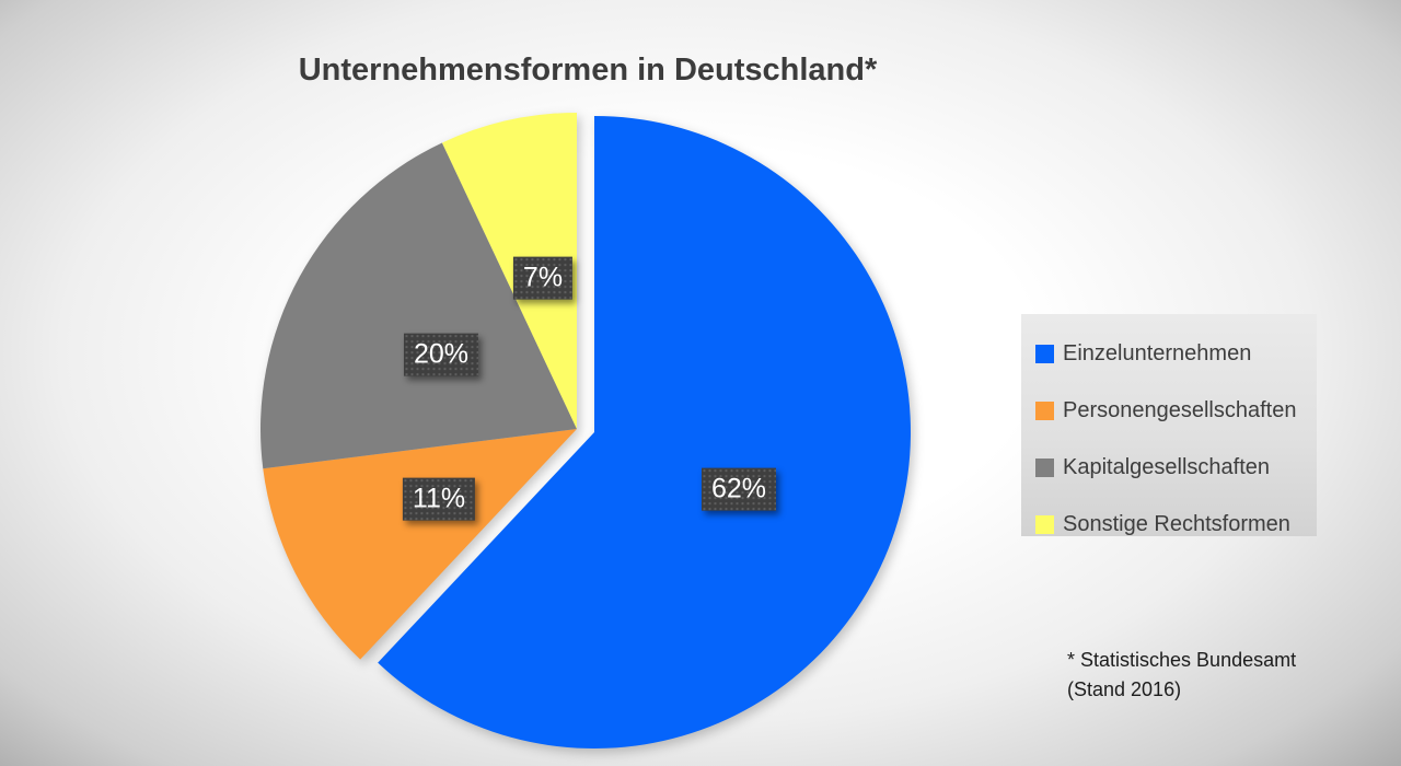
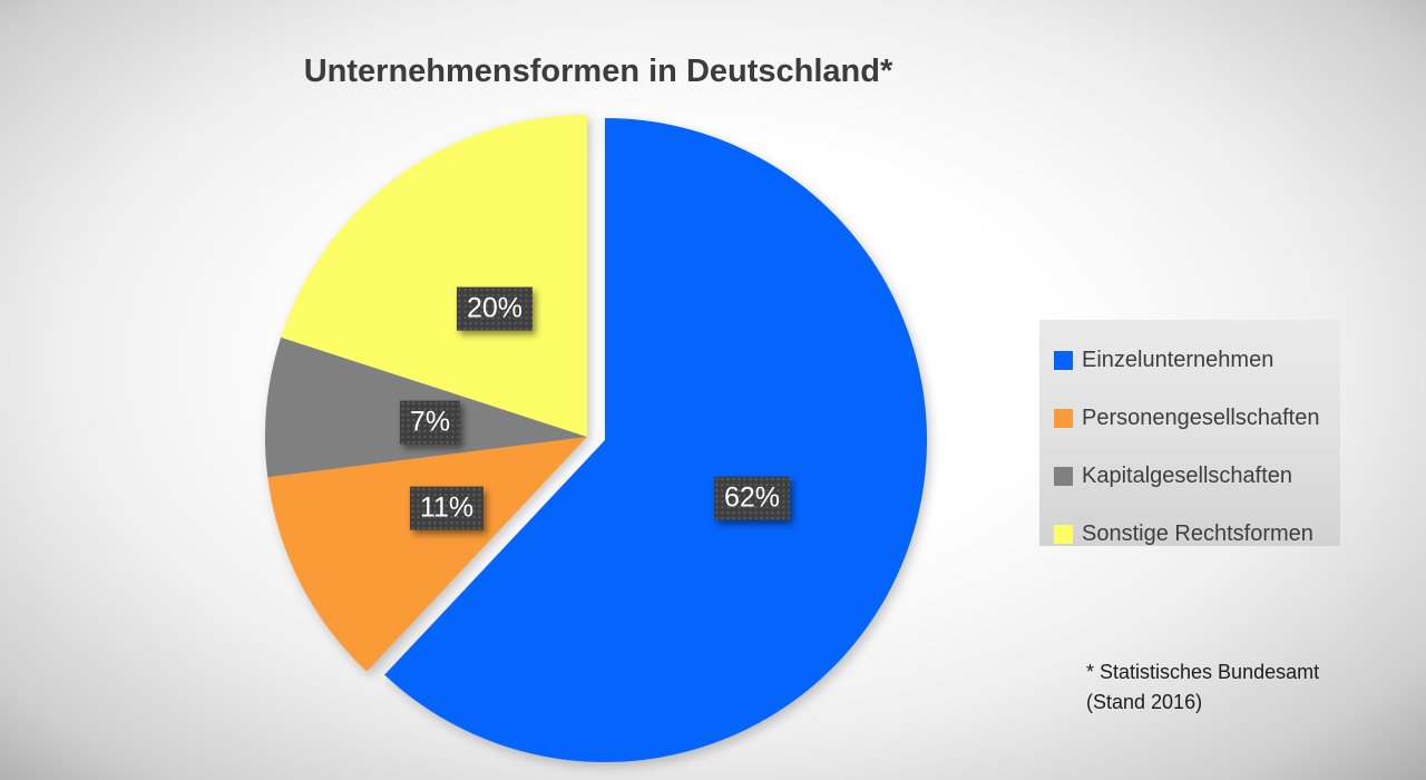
Kapitalgesellschaften: 20% -> 7%
Sonstige Rechtsformen: 7% -> 20%
